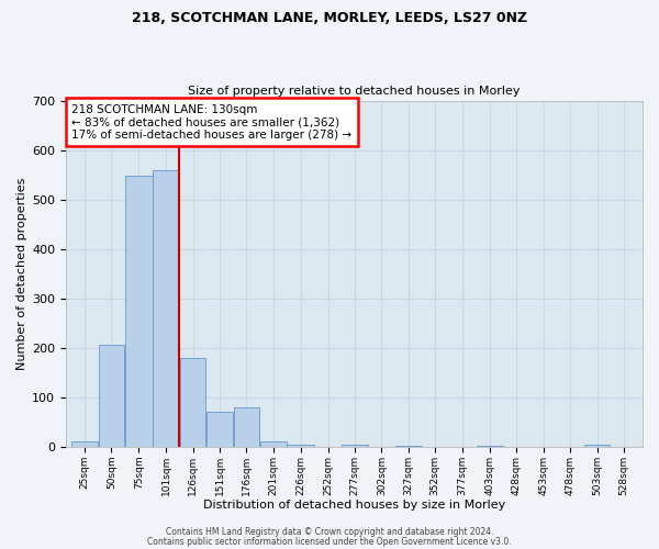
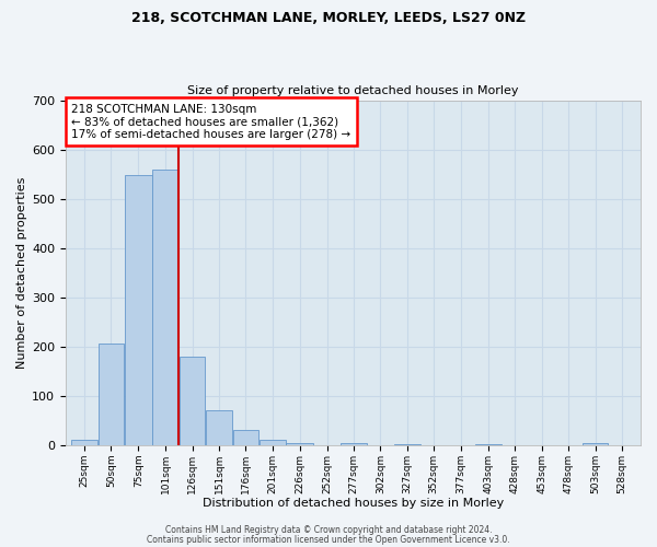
176sqm: 80 -> 30
